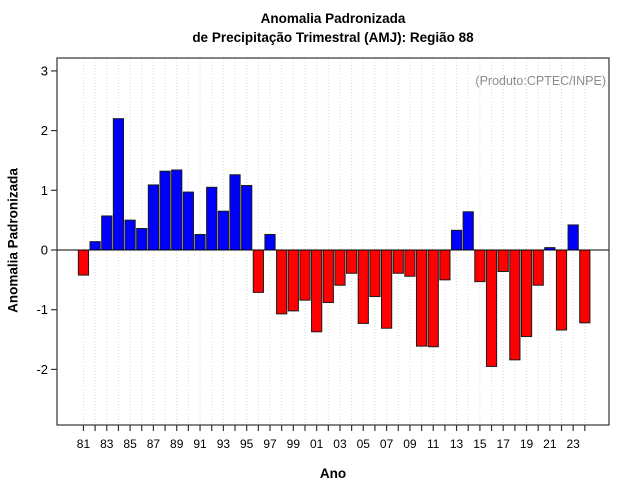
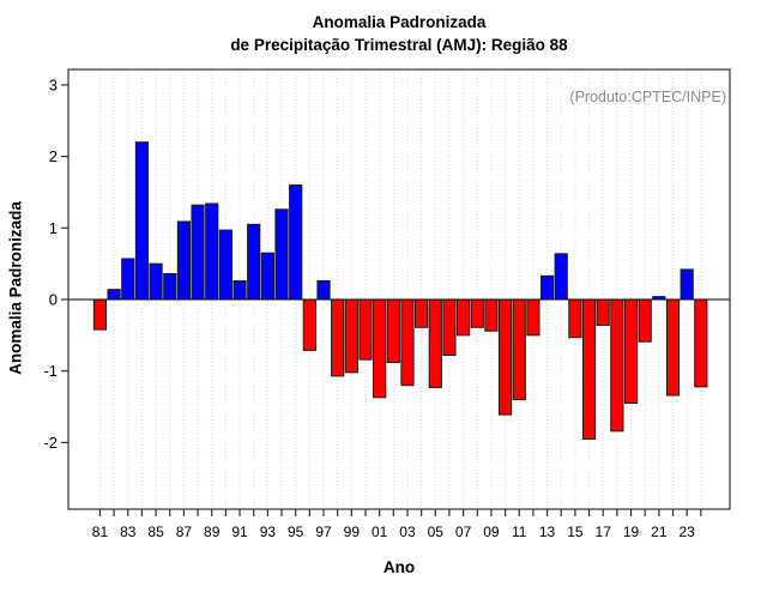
95: 1.1 -> 1.6
03: -0.6 -> -1.2
07: -1.3 -> -0.5
11: -1.6 -> -1.4
